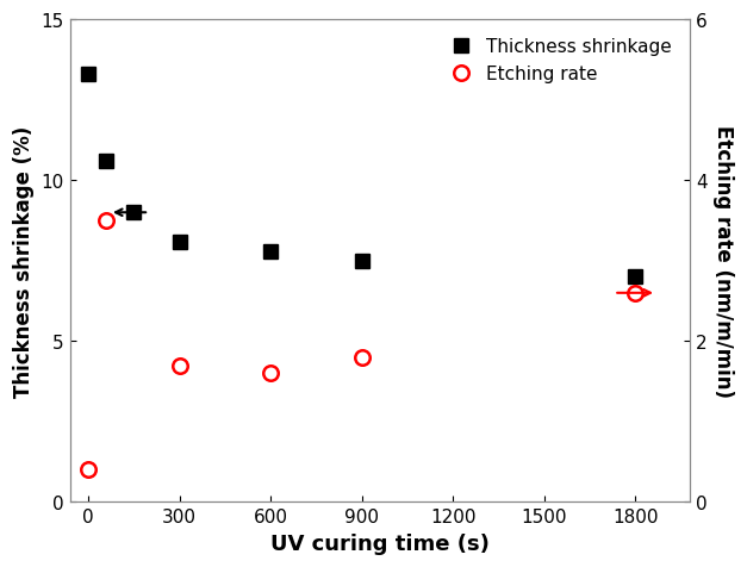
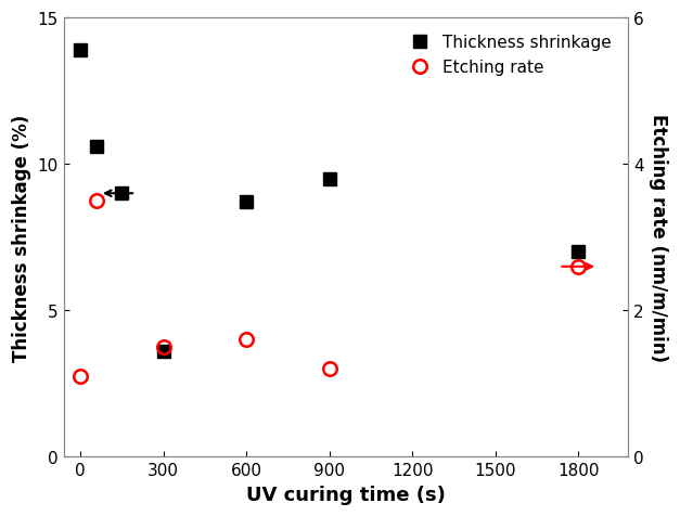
Thickness shrinkage/0: 13.3 -> 13.9
Etching rate/0: 0.4 -> 1.1
Thickness shrinkage/300: 8.1 -> 3.6
Etching rate/300: 1.7 -> 1.5
Thickness shrinkage/600: 7.8 -> 8.7
Thickness shrinkage/900: 7.5 -> 9.5
Etching rate/900: 1.8 -> 1.2
